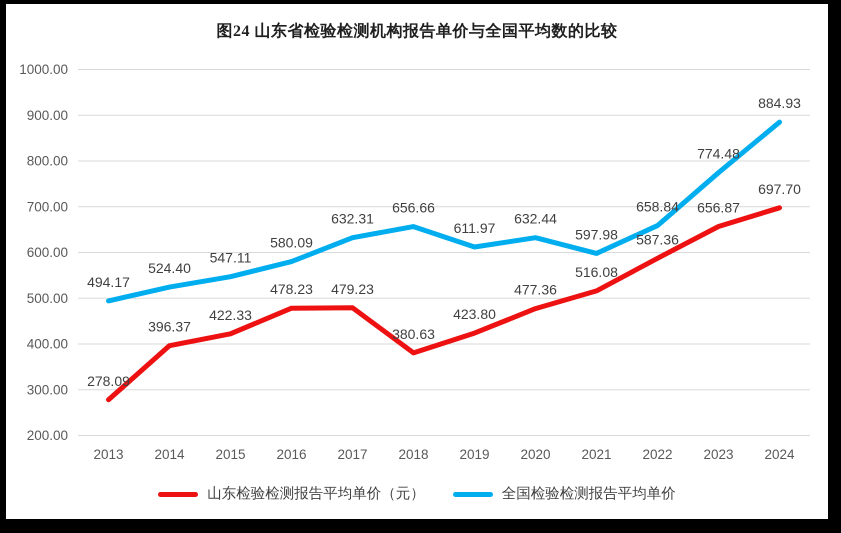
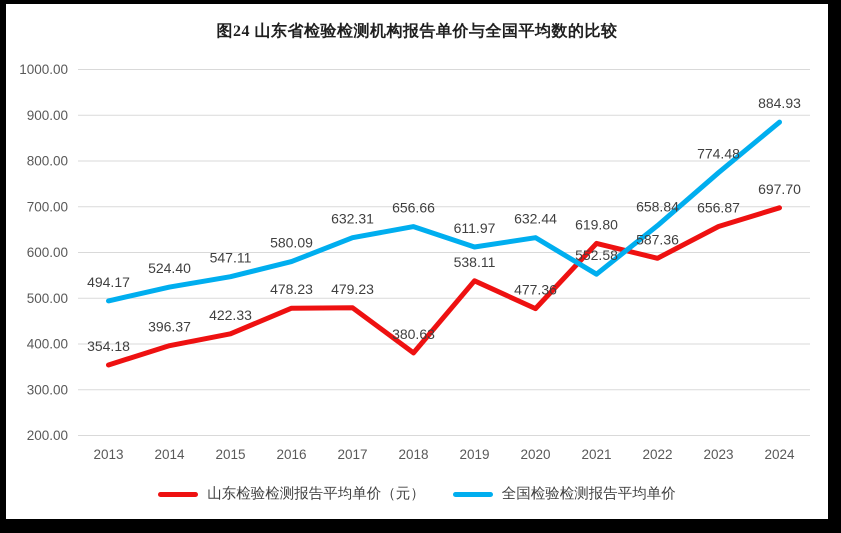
山东检验检测报告平均单价（元）/2013: 278.09 -> 354.18
山东检验检测报告平均单价（元）/2019: 423.80 -> 538.11
山东检验检测报告平均单价（元）/2021: 516.08 -> 619.80
全国检验检测报告平均单价/2021: 597.98 -> 552.58
